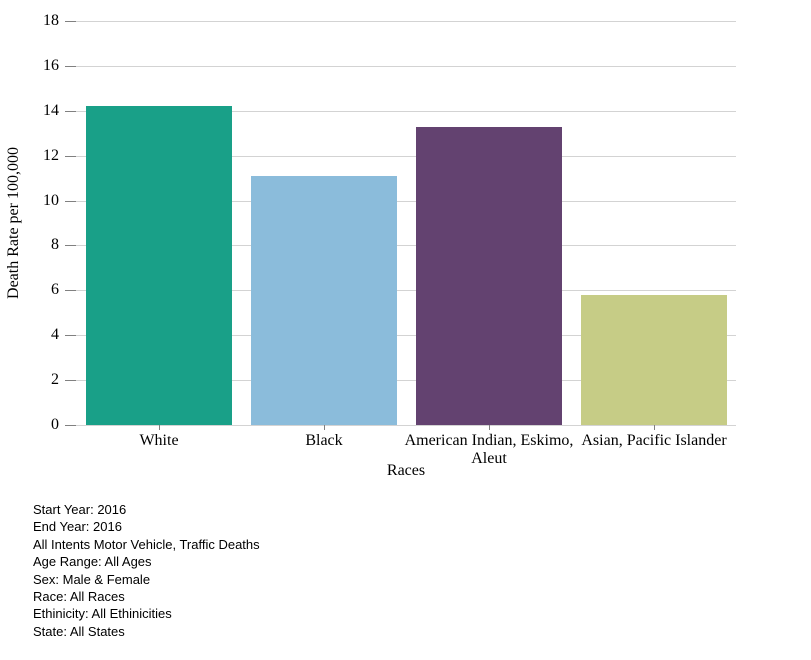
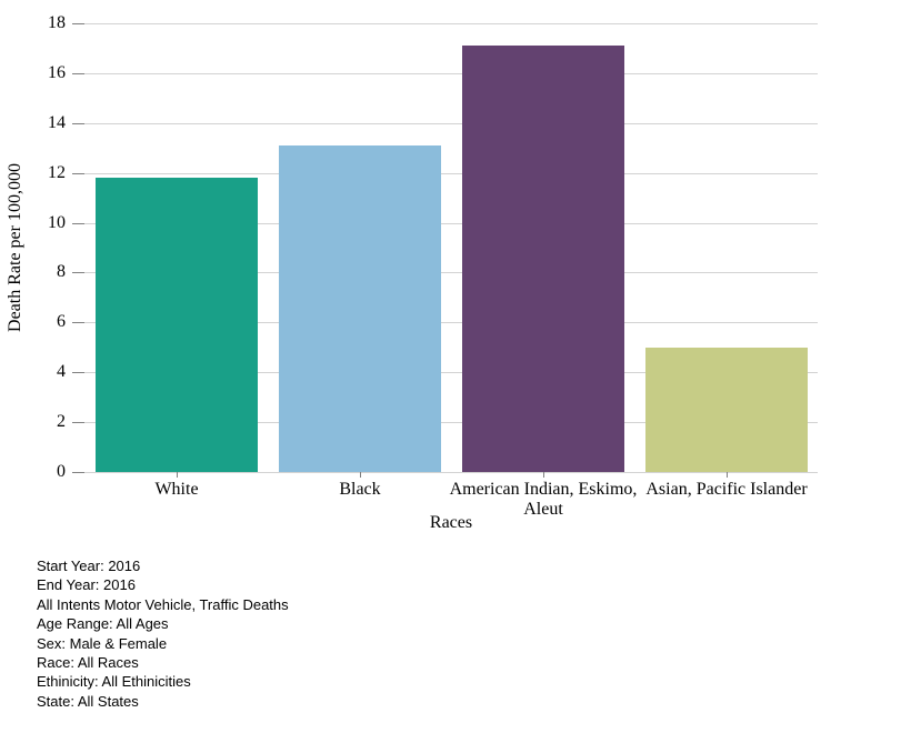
White: 14.2 -> 11.8
Black: 11.1 -> 13.1
American Indian, Eskimo, Aleut: 13.3 -> 17.1
Asian, Pacific Islander: 5.8 -> 5.0
